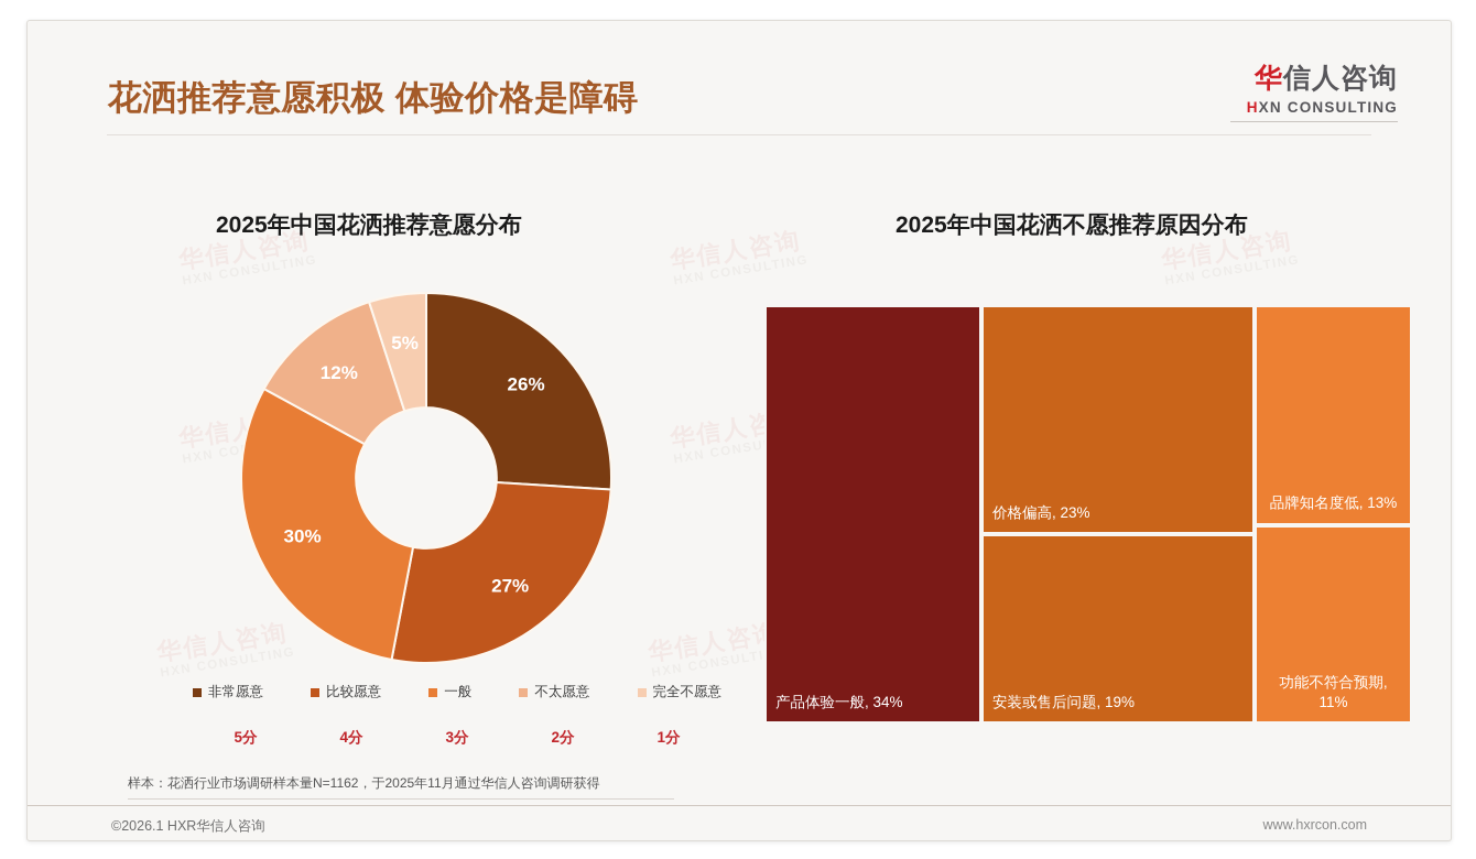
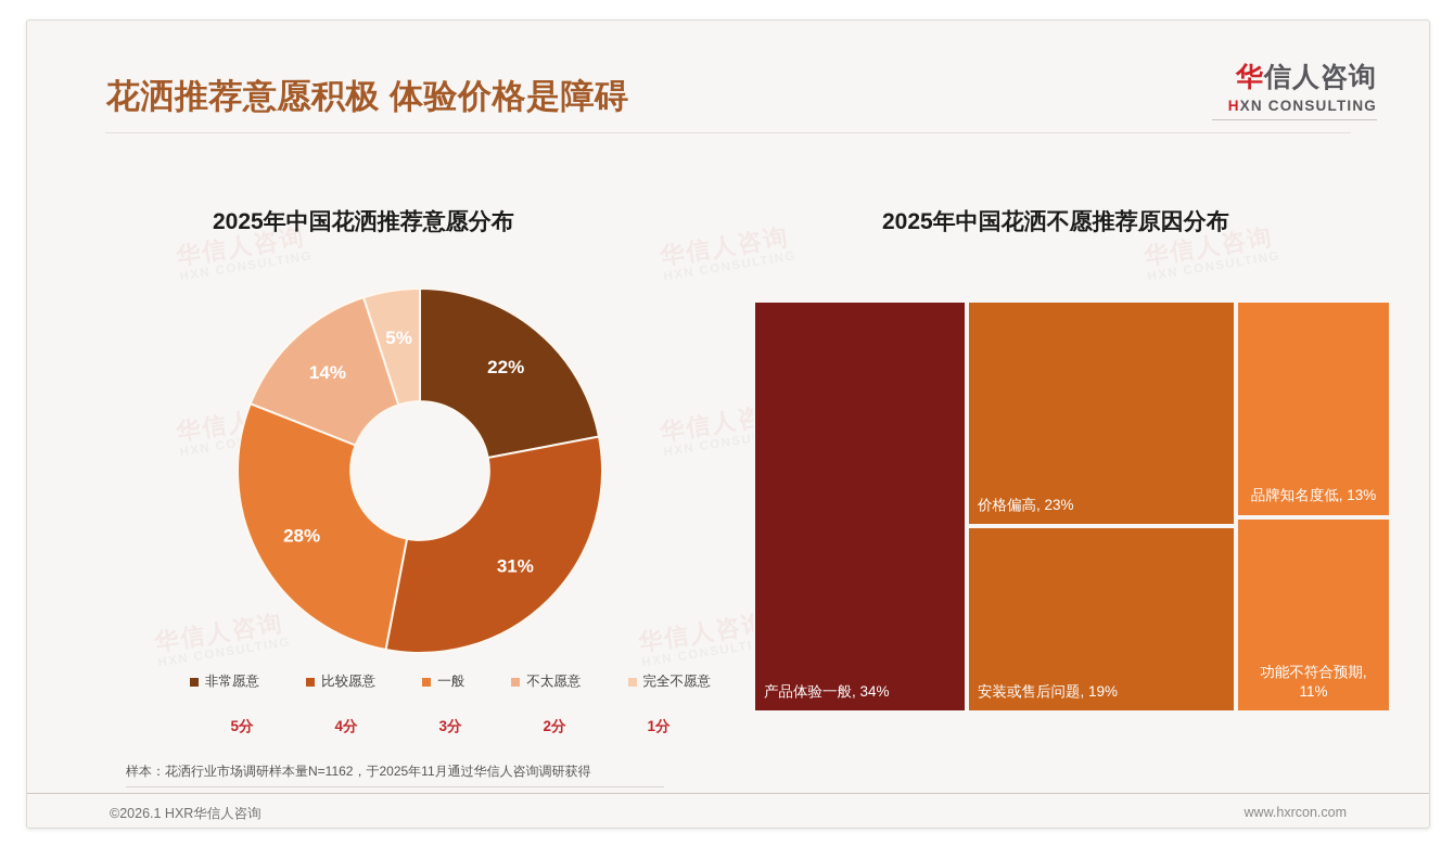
2025年中国花洒推荐意愿分布/非常愿意: 26% -> 22%
2025年中国花洒推荐意愿分布/比较愿意: 27% -> 31%
2025年中国花洒推荐意愿分布/一般: 30% -> 28%
2025年中国花洒推荐意愿分布/不太愿意: 12% -> 14%
